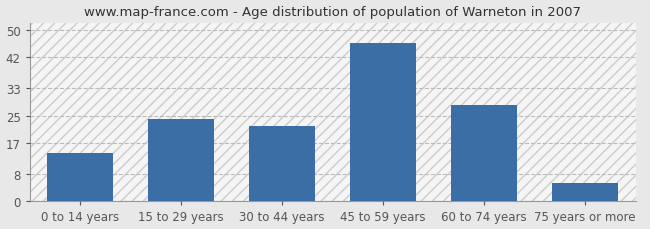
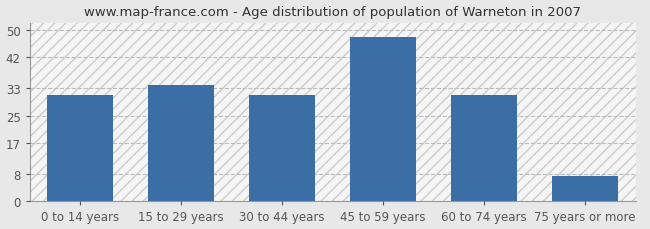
0 to 14 years: 14.0 -> 31.0
15 to 29 years: 24.0 -> 34.0
30 to 44 years: 22.0 -> 31.0
45 to 59 years: 46.0 -> 48.0
60 to 74 years: 28.0 -> 31.0
75 years or more: 5.5 -> 7.5
